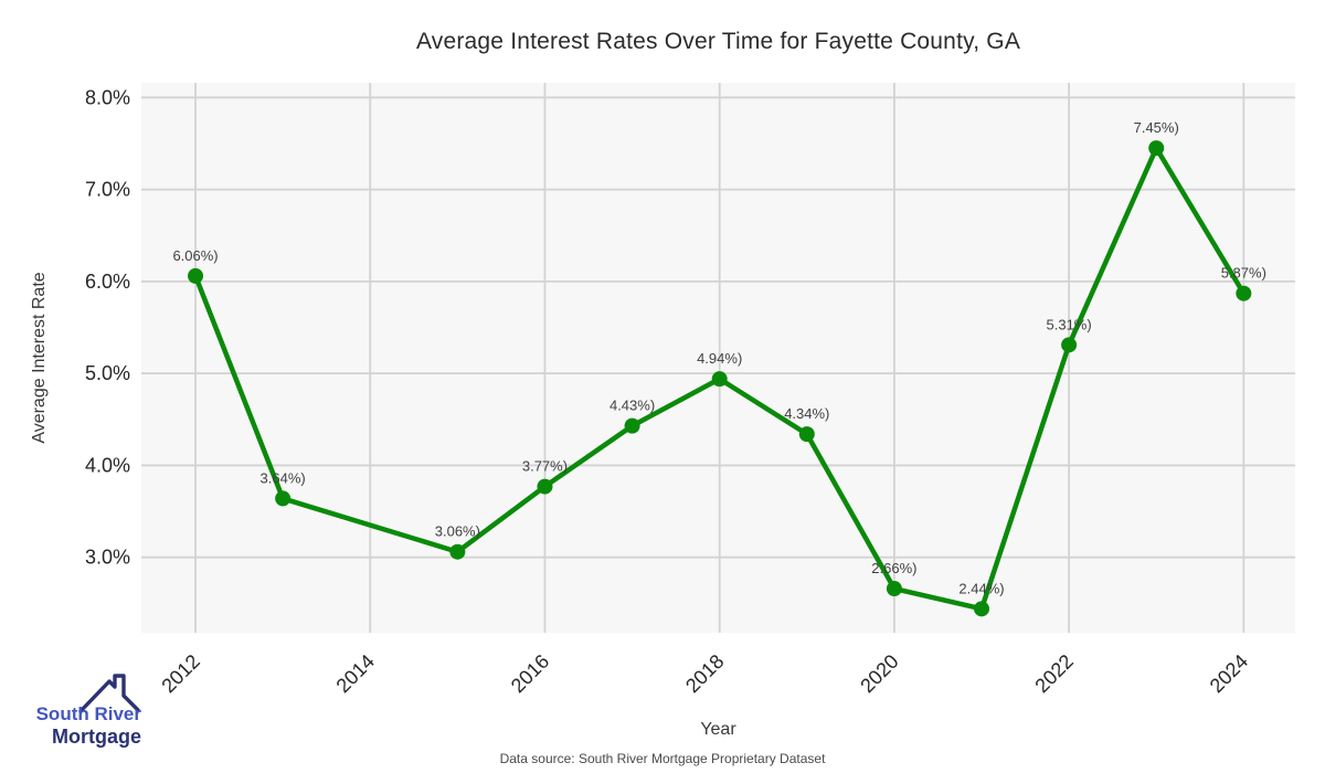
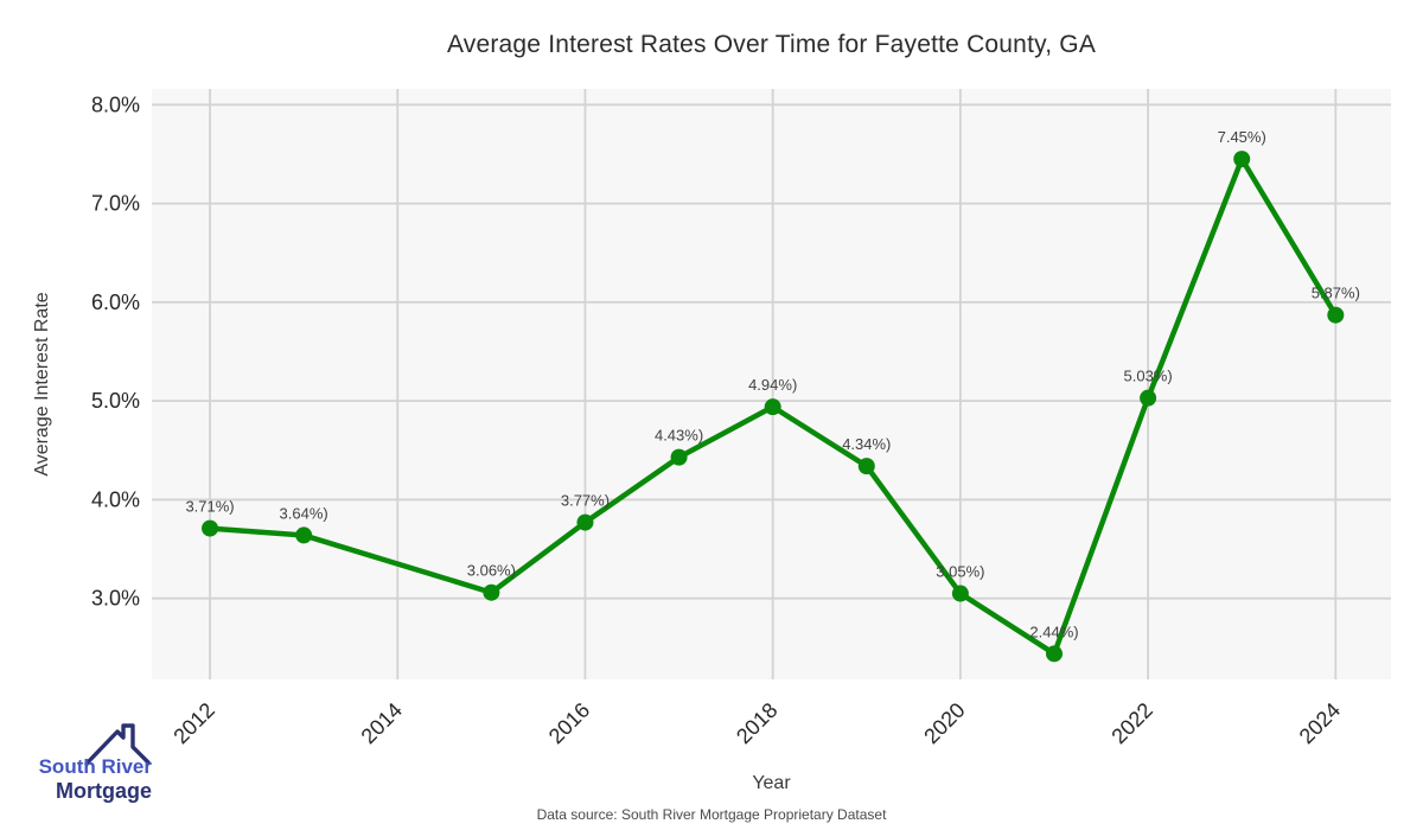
2012: 6.06% -> 3.71%
2020: 2.66% -> 3.05%
2022: 5.31% -> 5.03%
